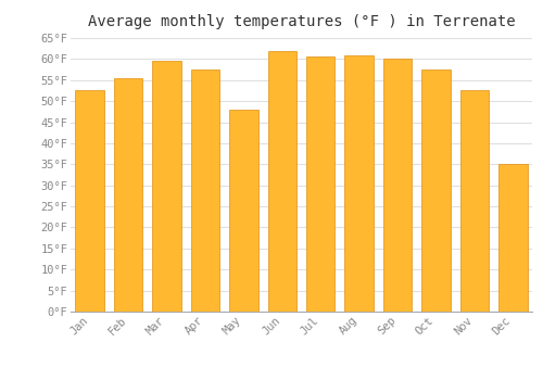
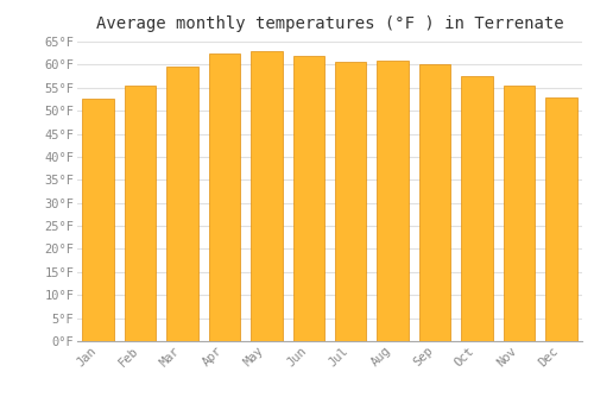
Apr: 57.5°F -> 62.5°F
May: 48.0°F -> 63.0°F
Nov: 52.5°F -> 55.5°F
Dec: 35.0°F -> 53.0°F
